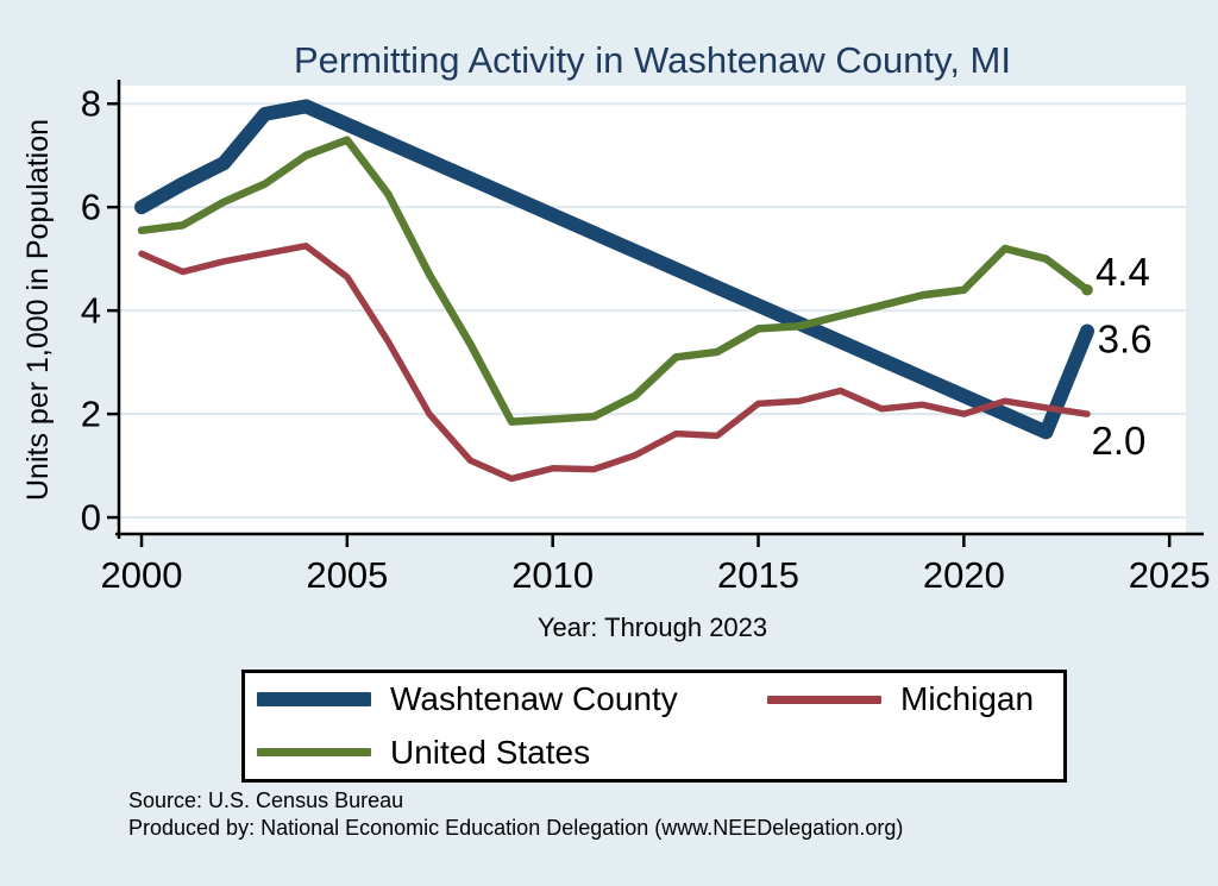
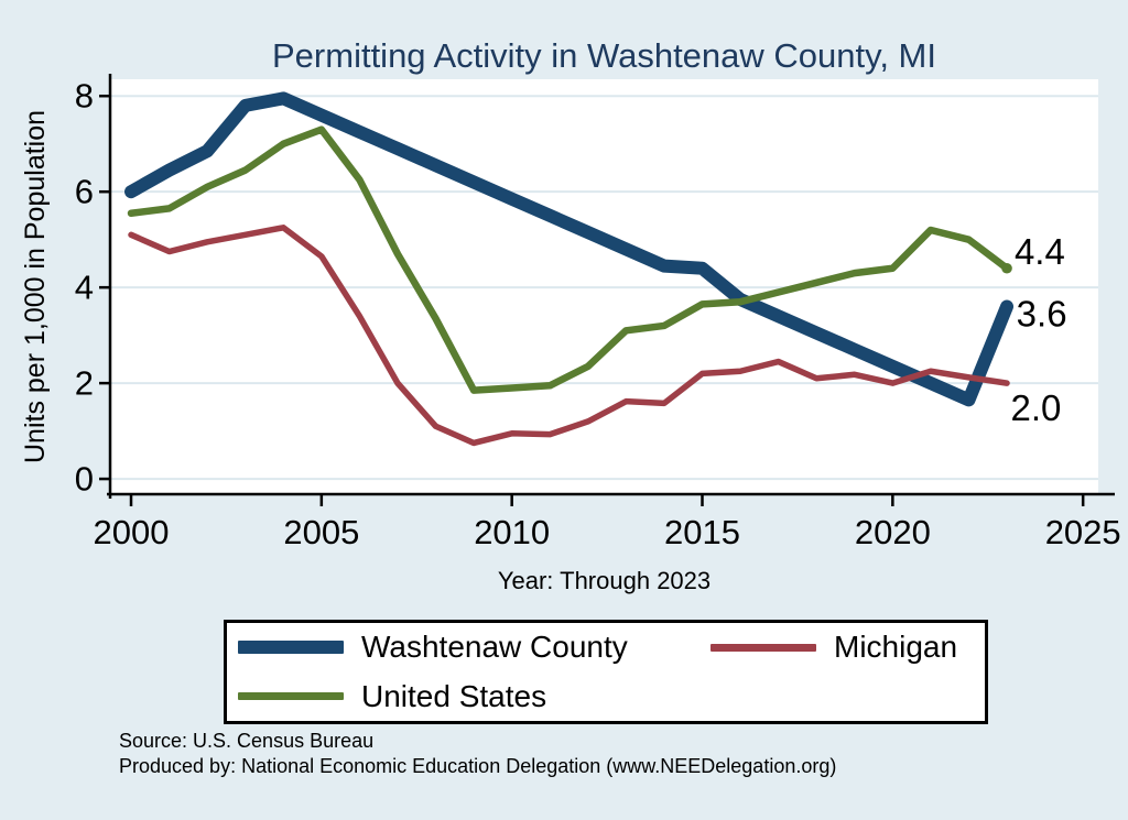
Washtenaw County/2015: 4.1 -> 4.4
